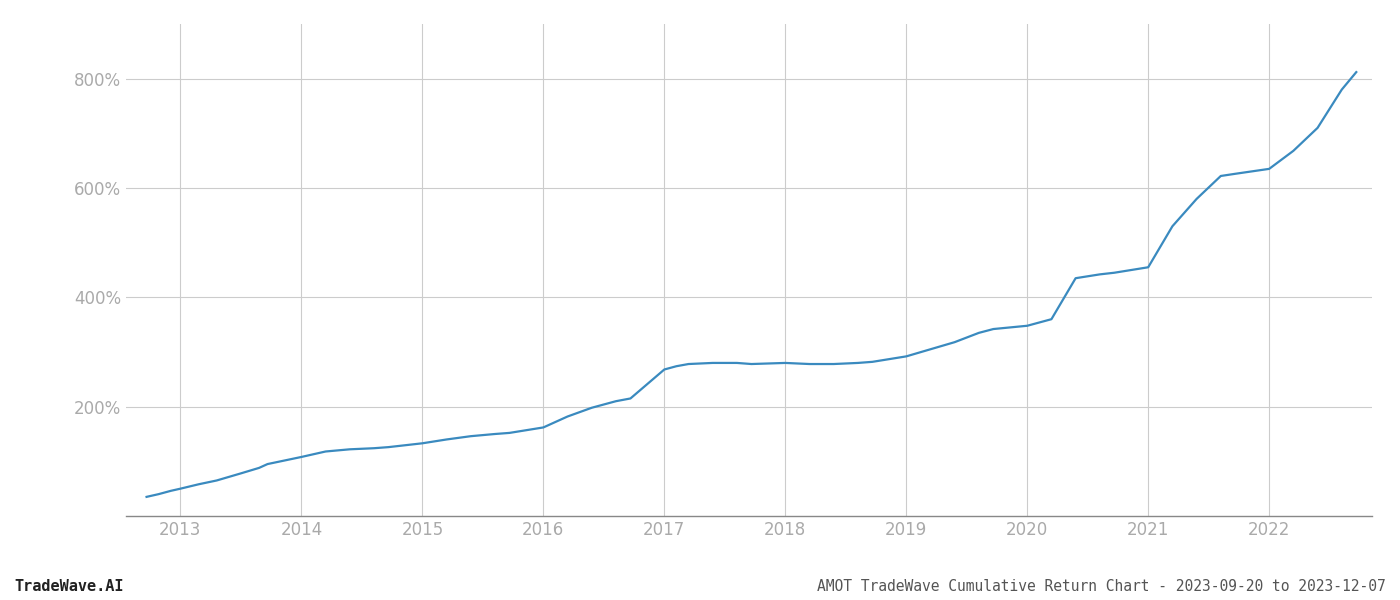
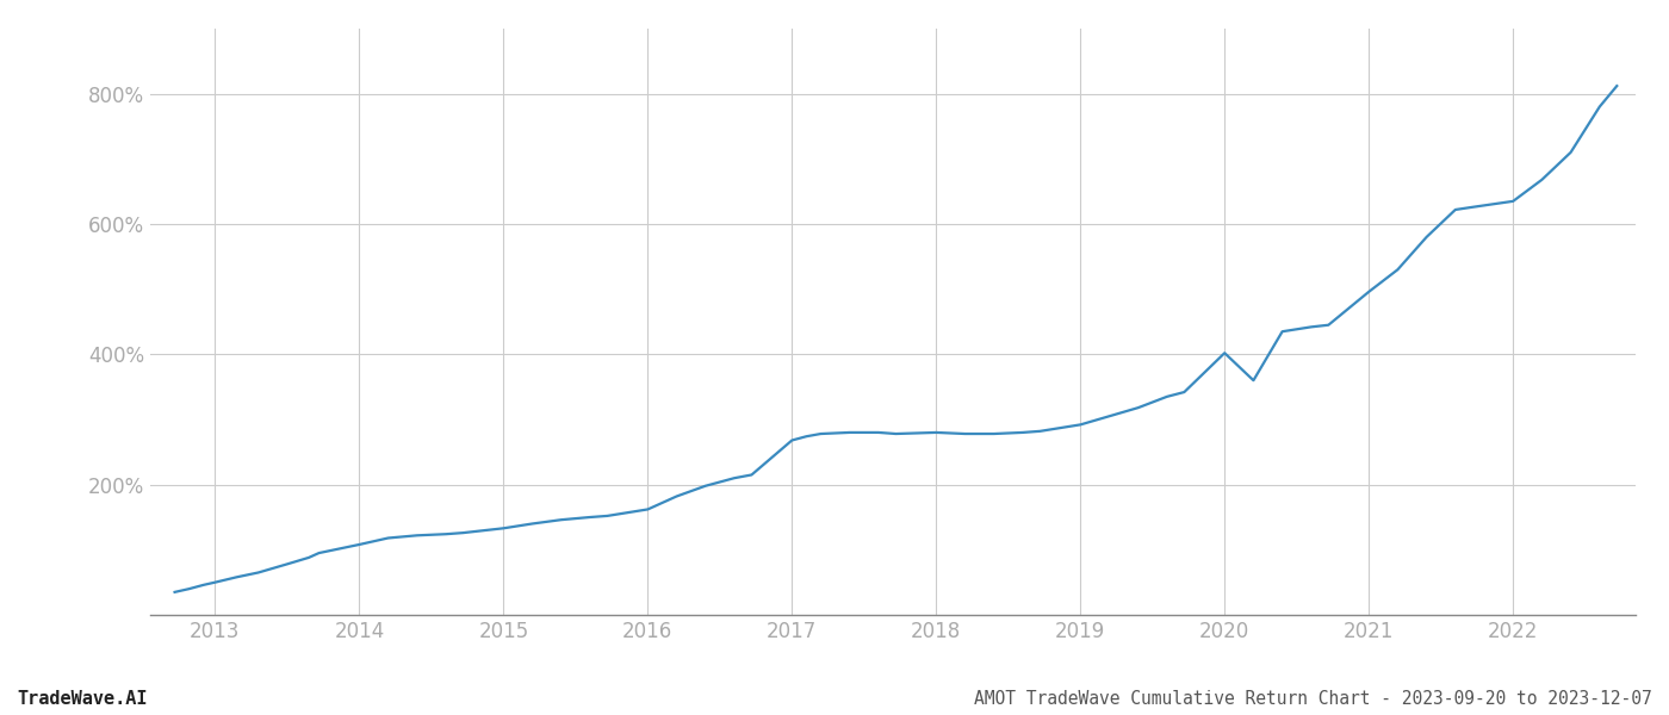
2020: 348% -> 402%
2021: 455% -> 496%
